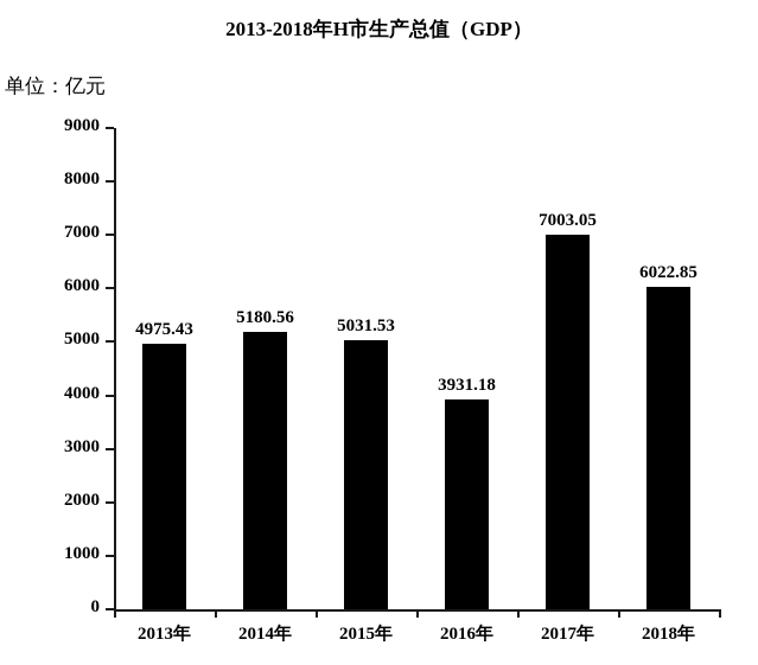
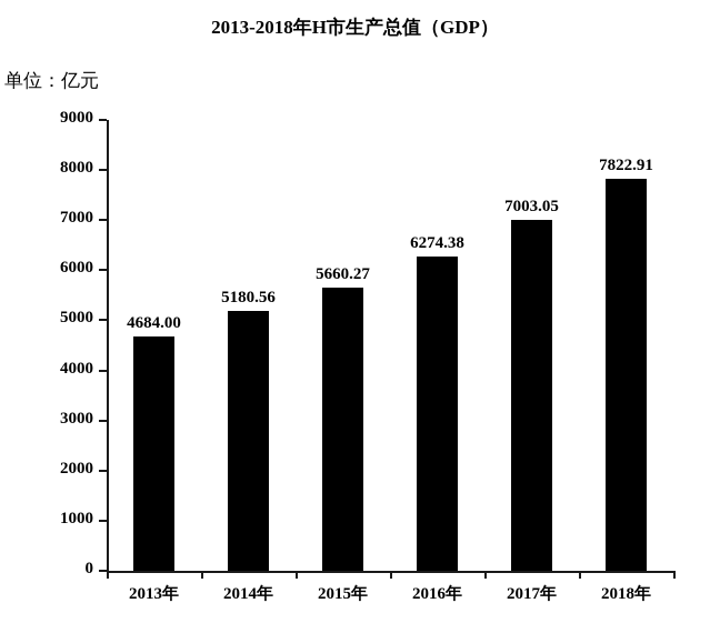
2013年: 4975.43 -> 4684.00
2015年: 5031.53 -> 5660.27
2016年: 3931.18 -> 6274.38
2018年: 6022.85 -> 7822.91
